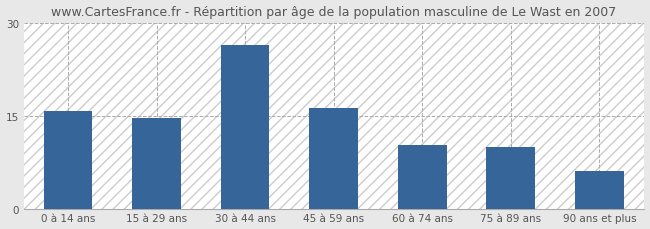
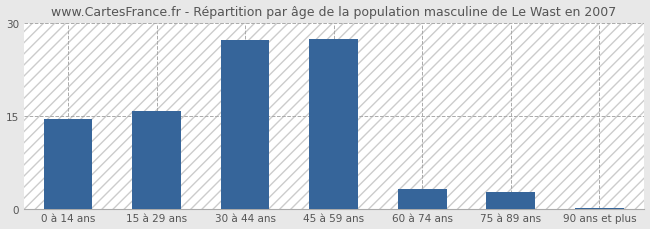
0 à 14 ans: 15.8 -> 14.4
15 à 29 ans: 14.6 -> 15.7
30 à 44 ans: 26.4 -> 27.3
45 à 59 ans: 16.2 -> 27.4
60 à 74 ans: 10.2 -> 3.1
75 à 89 ans: 10.0 -> 2.6
90 ans et plus: 6.0 -> 0.1
